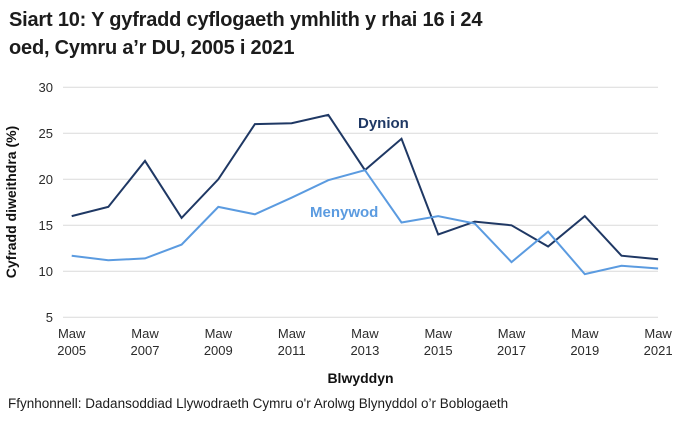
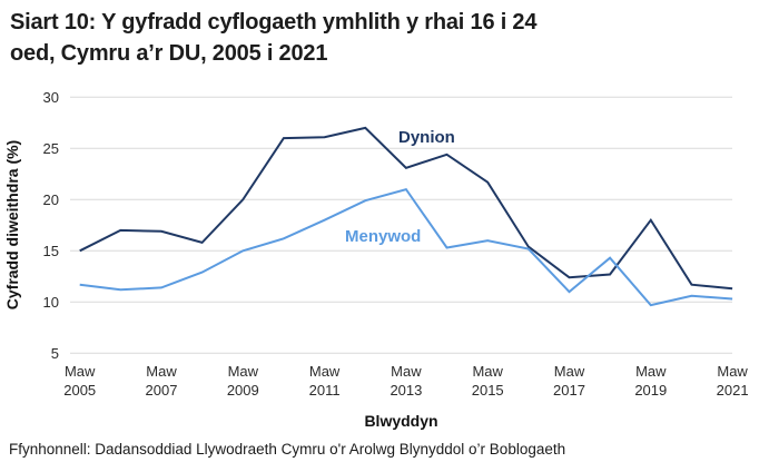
Dynion/2005: 16 -> 15
Dynion/2007: 22 -> 17
Menywod/2009: 17 -> 15
Dynion/2013: 21 -> 23
Dynion/2015: 14 -> 22
Dynion/2017: 15 -> 12
Dynion/2019: 16 -> 18
